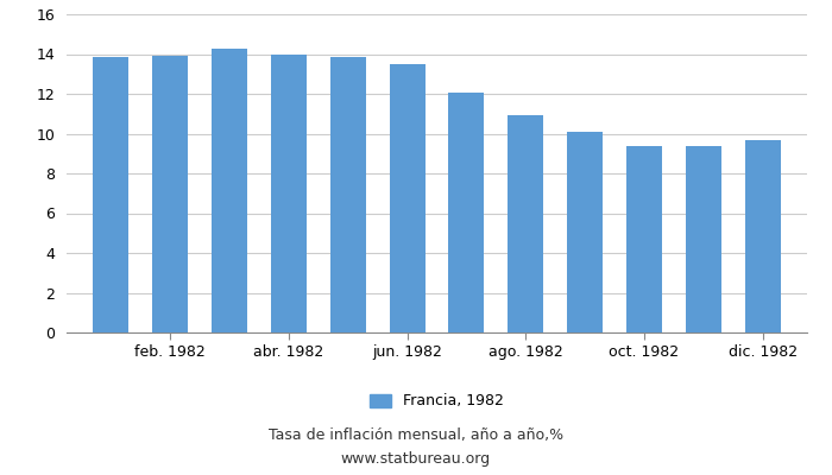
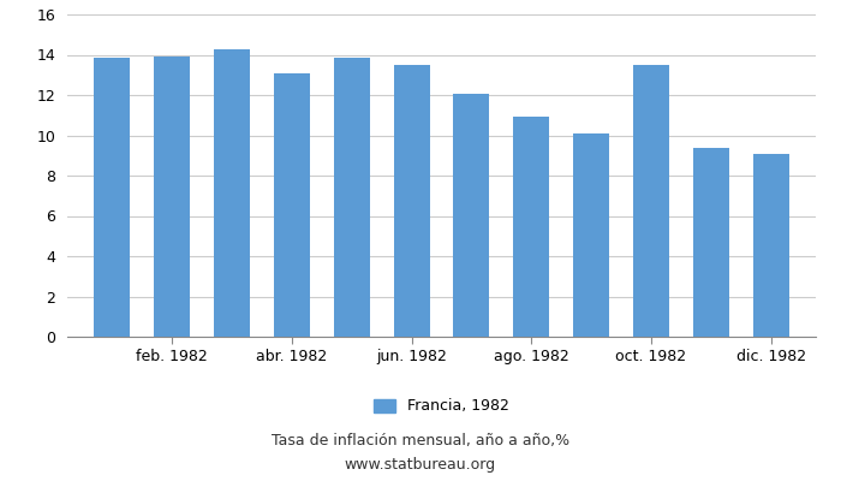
abr. 1982: 13.9 -> 13.1
oct. 1982: 9.3 -> 13.5
dic. 1982: 9.7 -> 9.1
